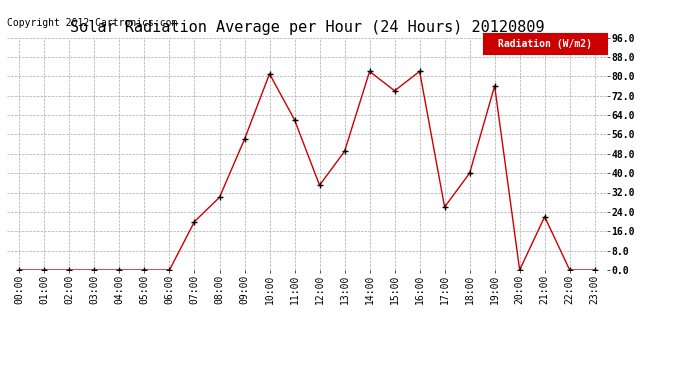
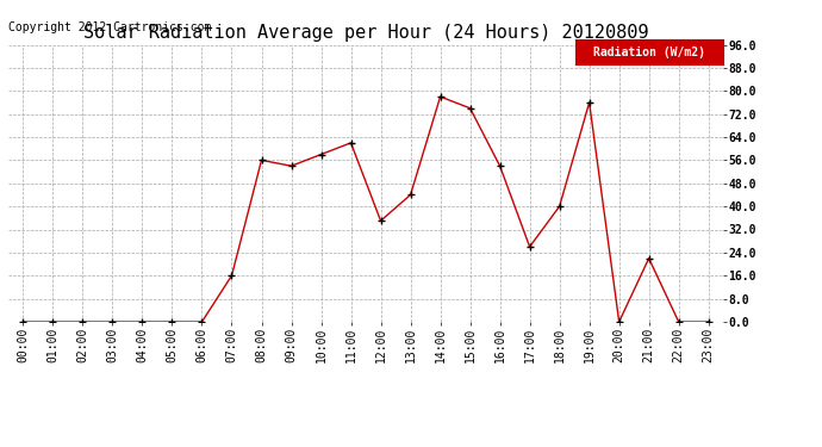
07:00: 20 -> 16
08:00: 30 -> 56
10:00: 81 -> 58
13:00: 49 -> 44
14:00: 82 -> 78
16:00: 82 -> 54
